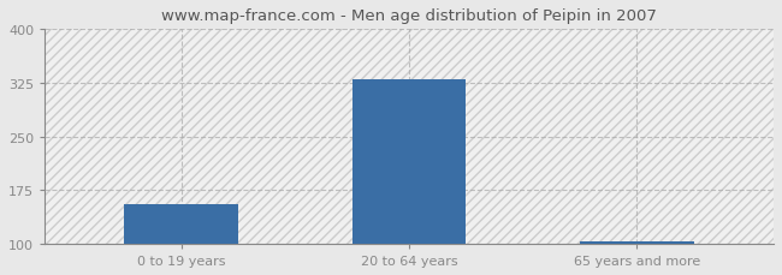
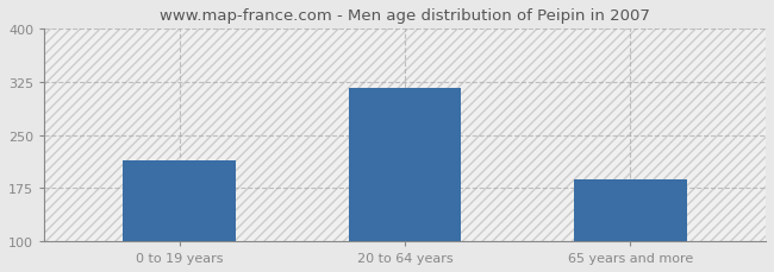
0 to 19 years: 155 -> 214
20 to 64 years: 330 -> 316
65 years and more: 103 -> 188
